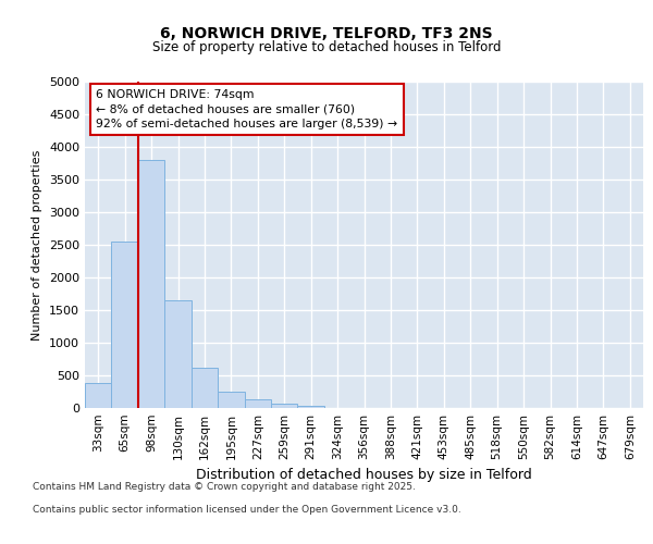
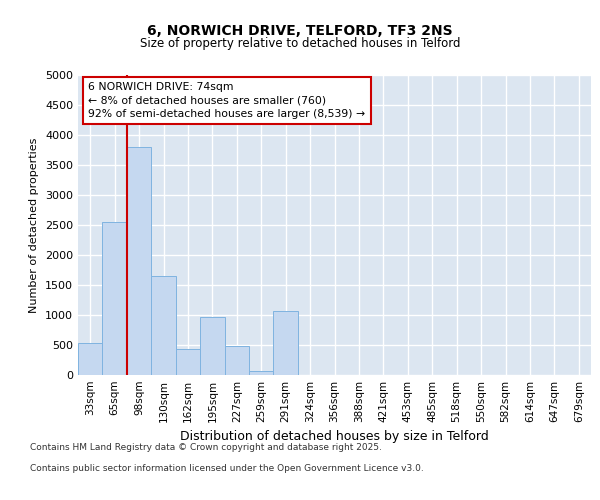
33sqm: 380 -> 540
162sqm: 620 -> 440
195sqm: 250 -> 960
227sqm: 130 -> 480
291sqm: 40 -> 1060
